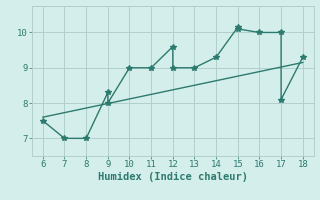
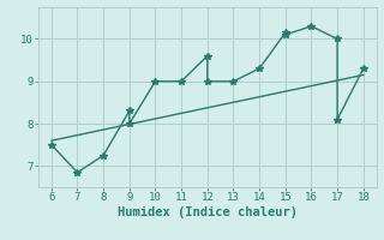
7: 7.00 -> 6.85
8: 7.00 -> 7.25
16: 10.00 -> 10.30
